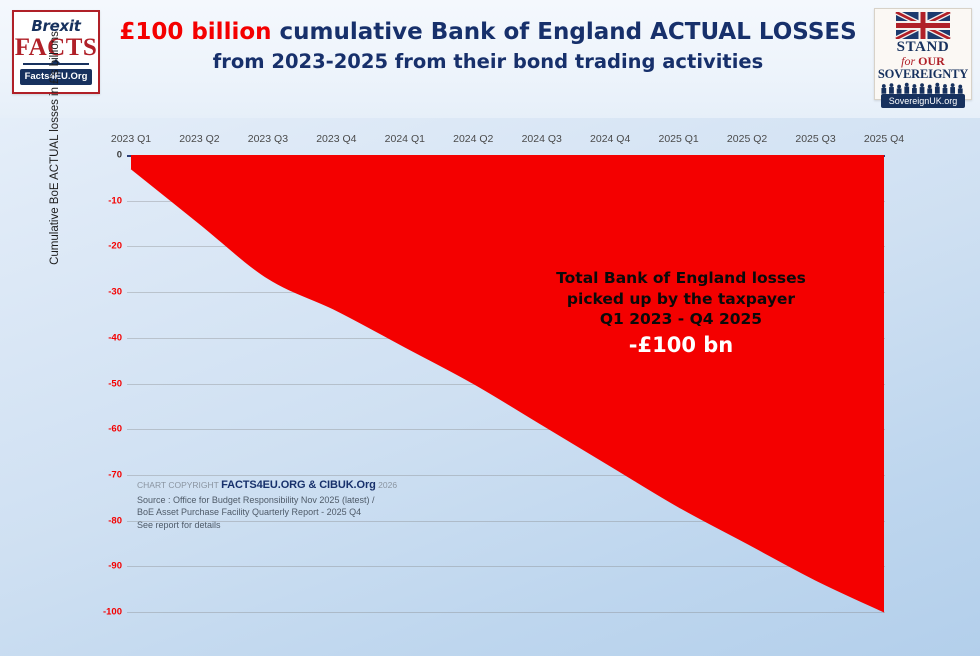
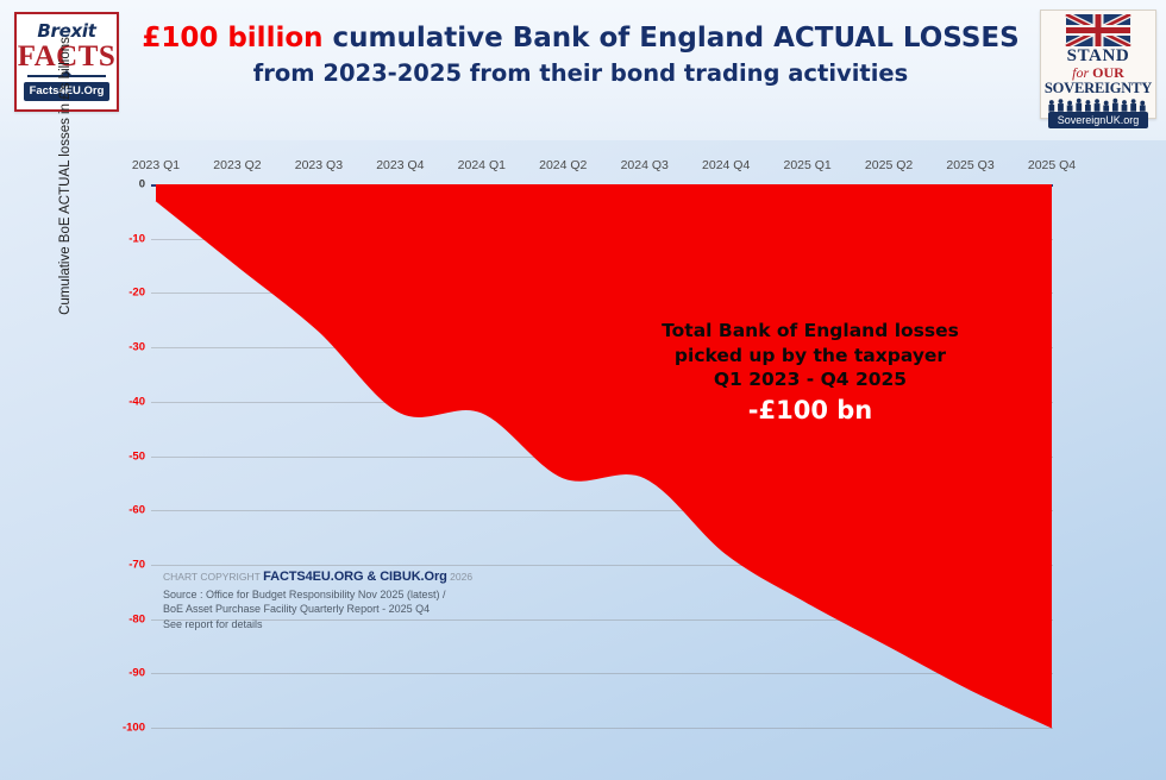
2023 Q4: -34 -> -42
2024 Q2: -50 -> -54
2024 Q3: -59 -> -54
